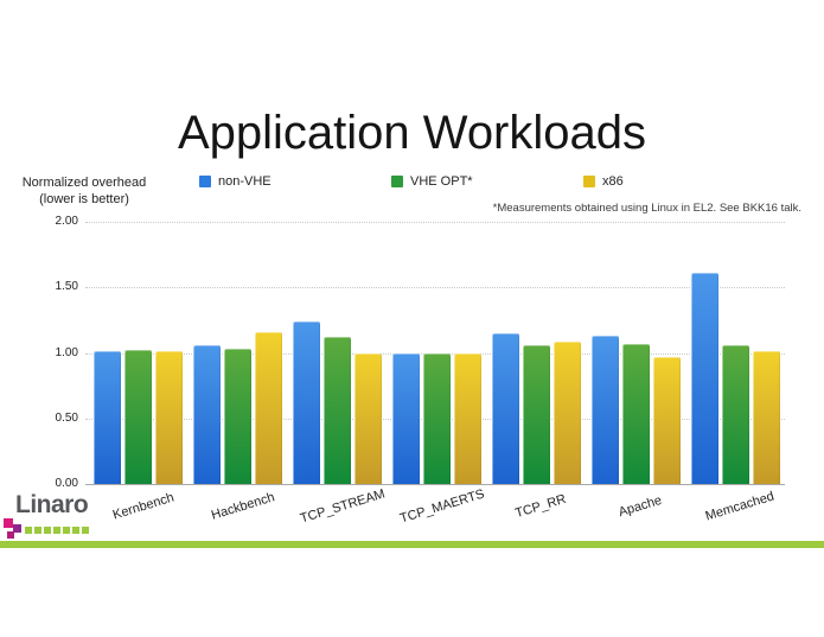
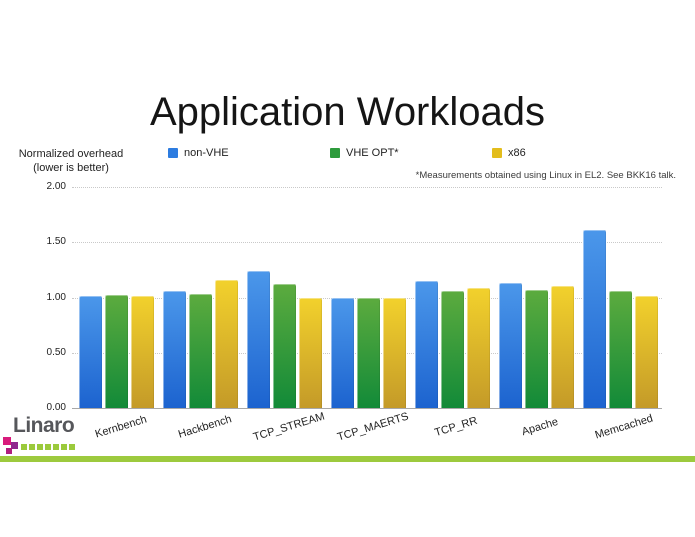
x86/Apache: 0.97 -> 1.10
